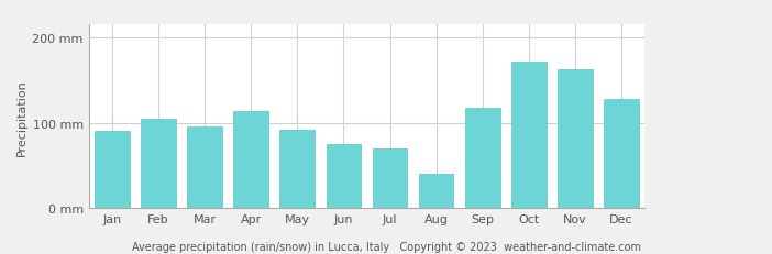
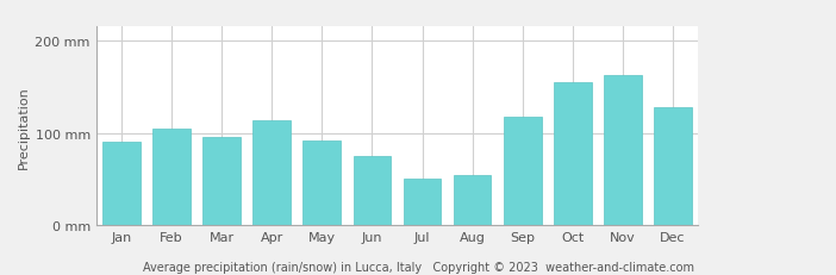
Jul: 70 mm -> 50 mm
Aug: 40 mm -> 55 mm
Oct: 172 mm -> 155 mm
